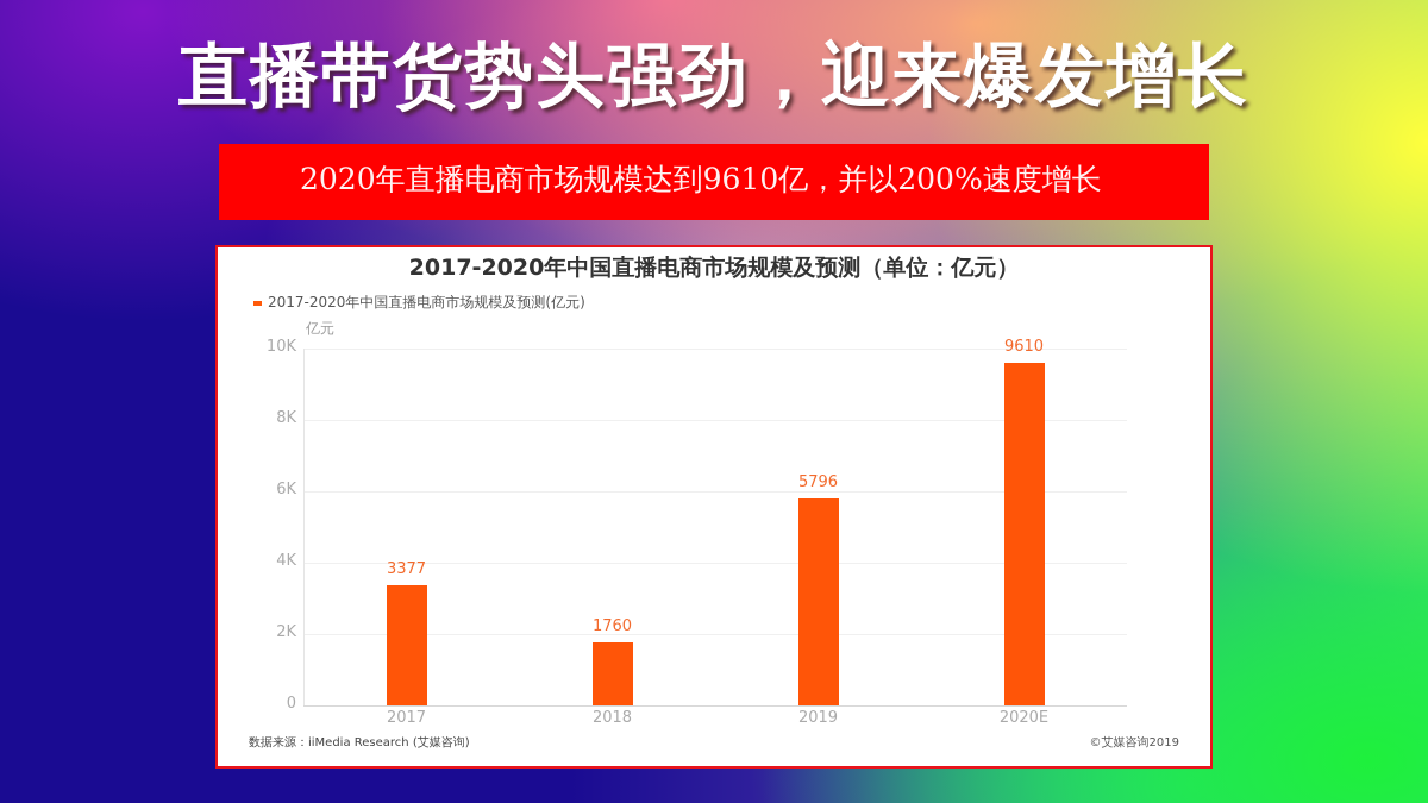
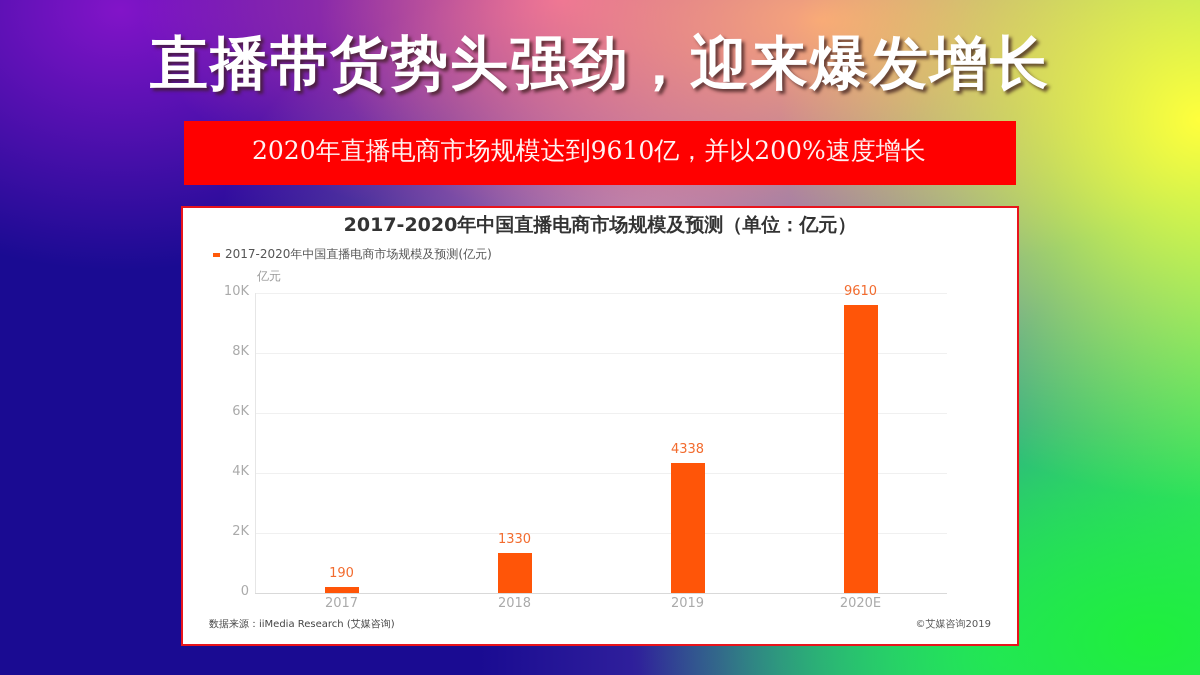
2017: 3377 -> 190
2018: 1760 -> 1330
2019: 5796 -> 4338
